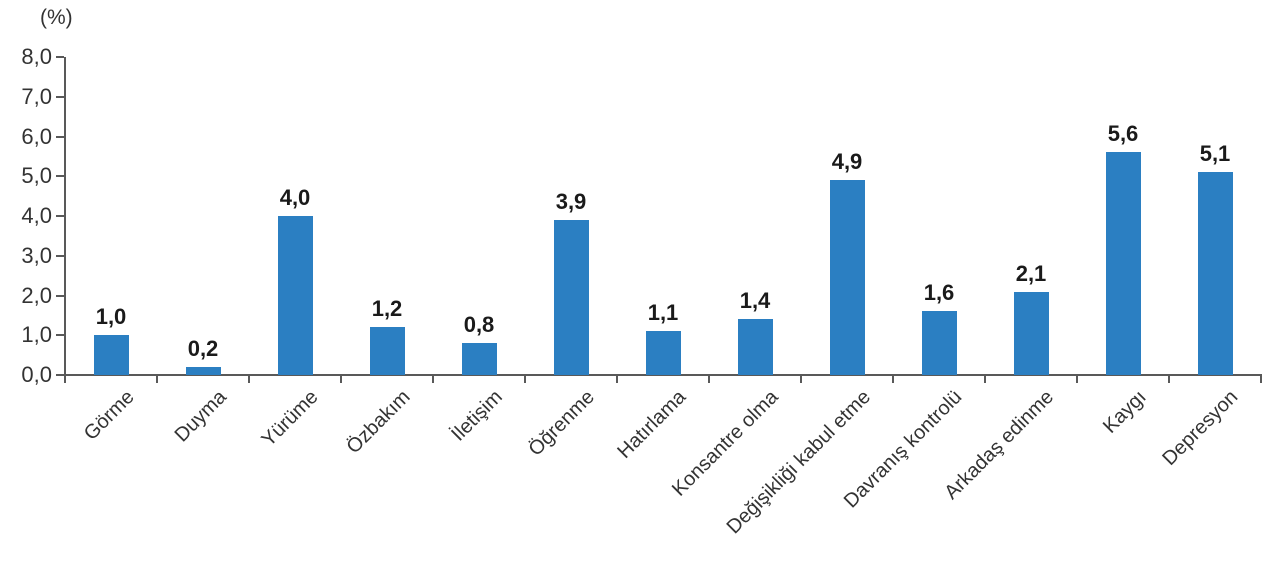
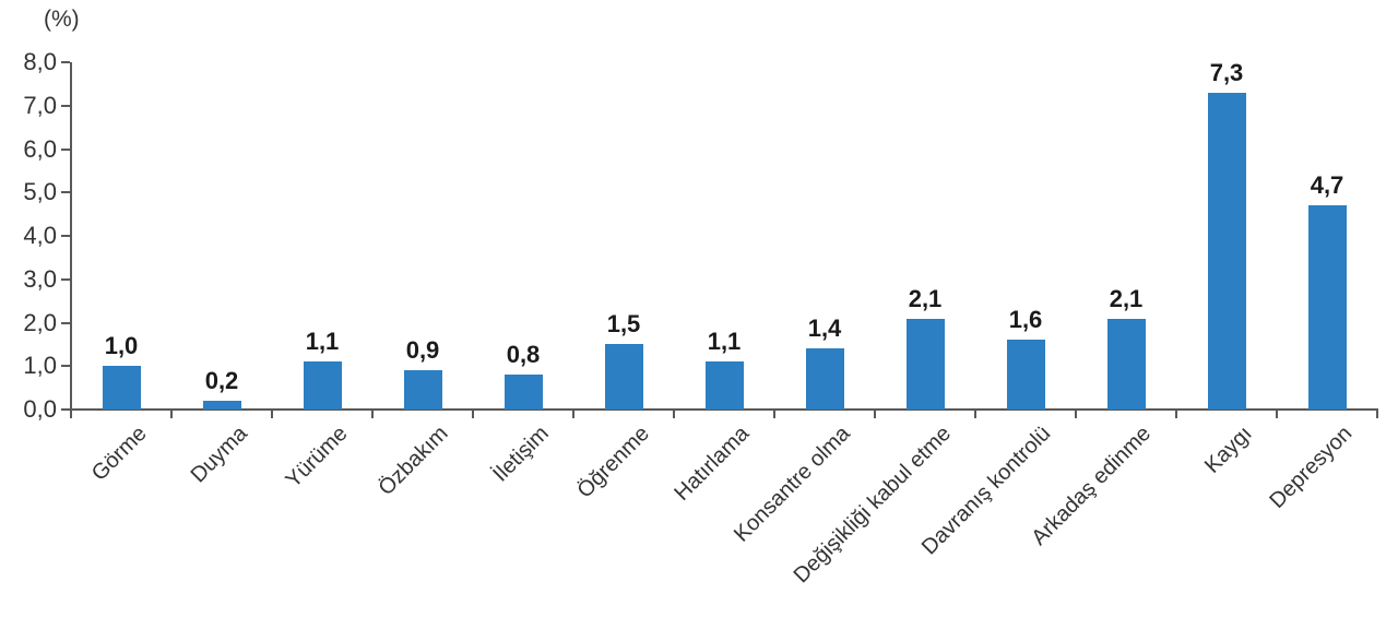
Yürüme: 4,0 -> 1,1
Özbakım: 1,2 -> 0,9
Öğrenme: 3,9 -> 1,5
Değişikliği kabul etme: 4,9 -> 2,1
Kaygı: 5,6 -> 7,3
Depresyon: 5,1 -> 4,7
